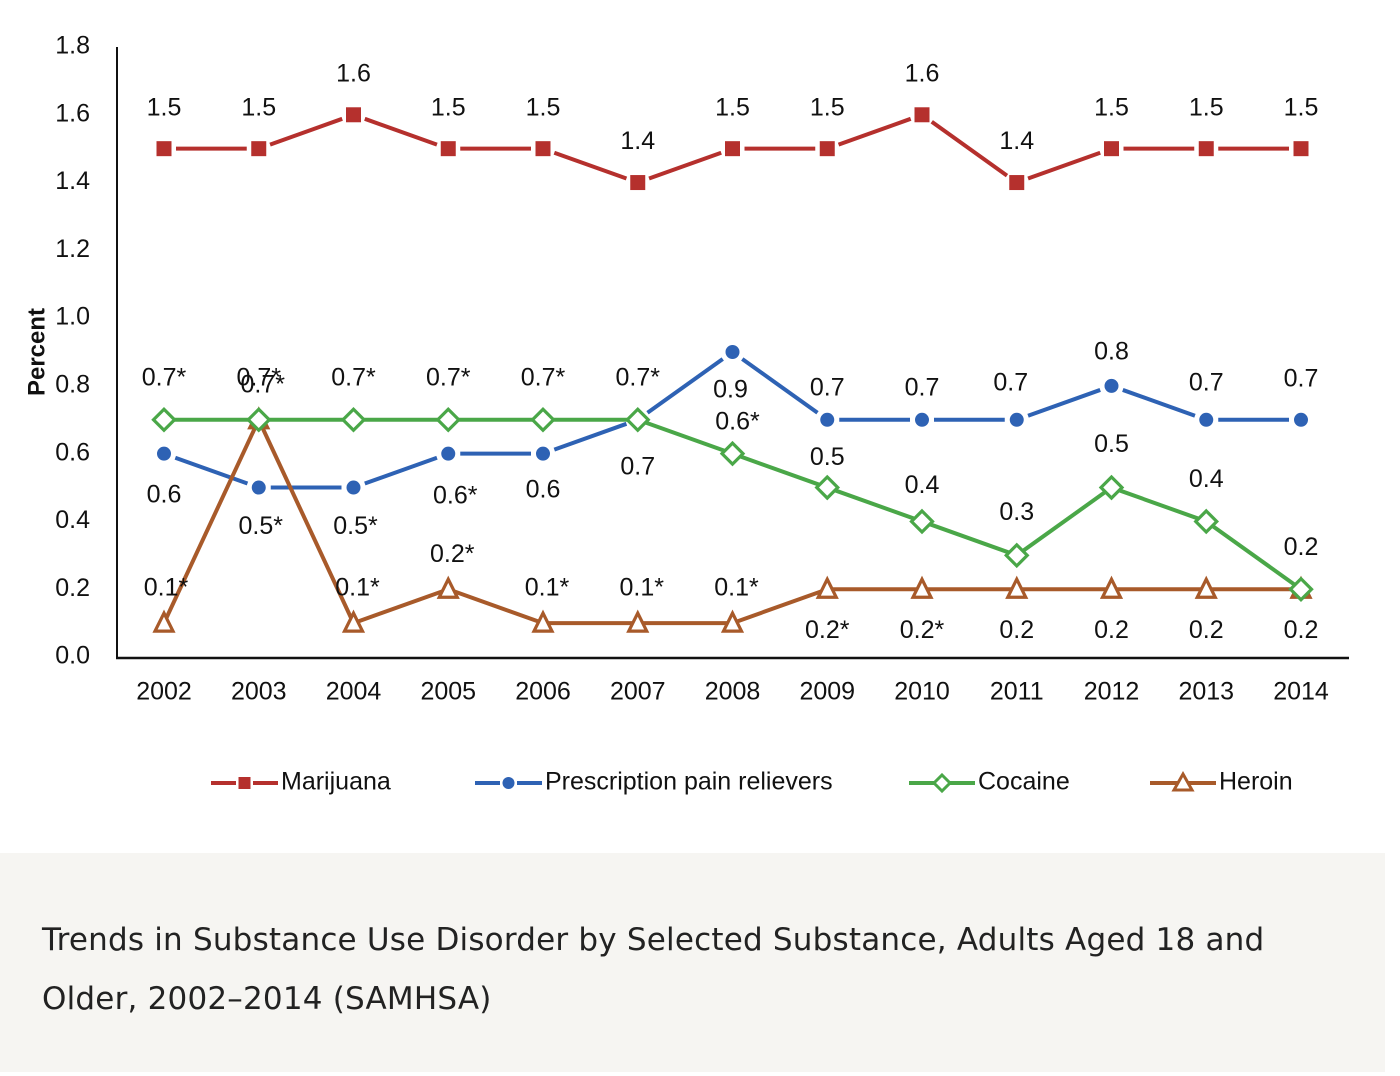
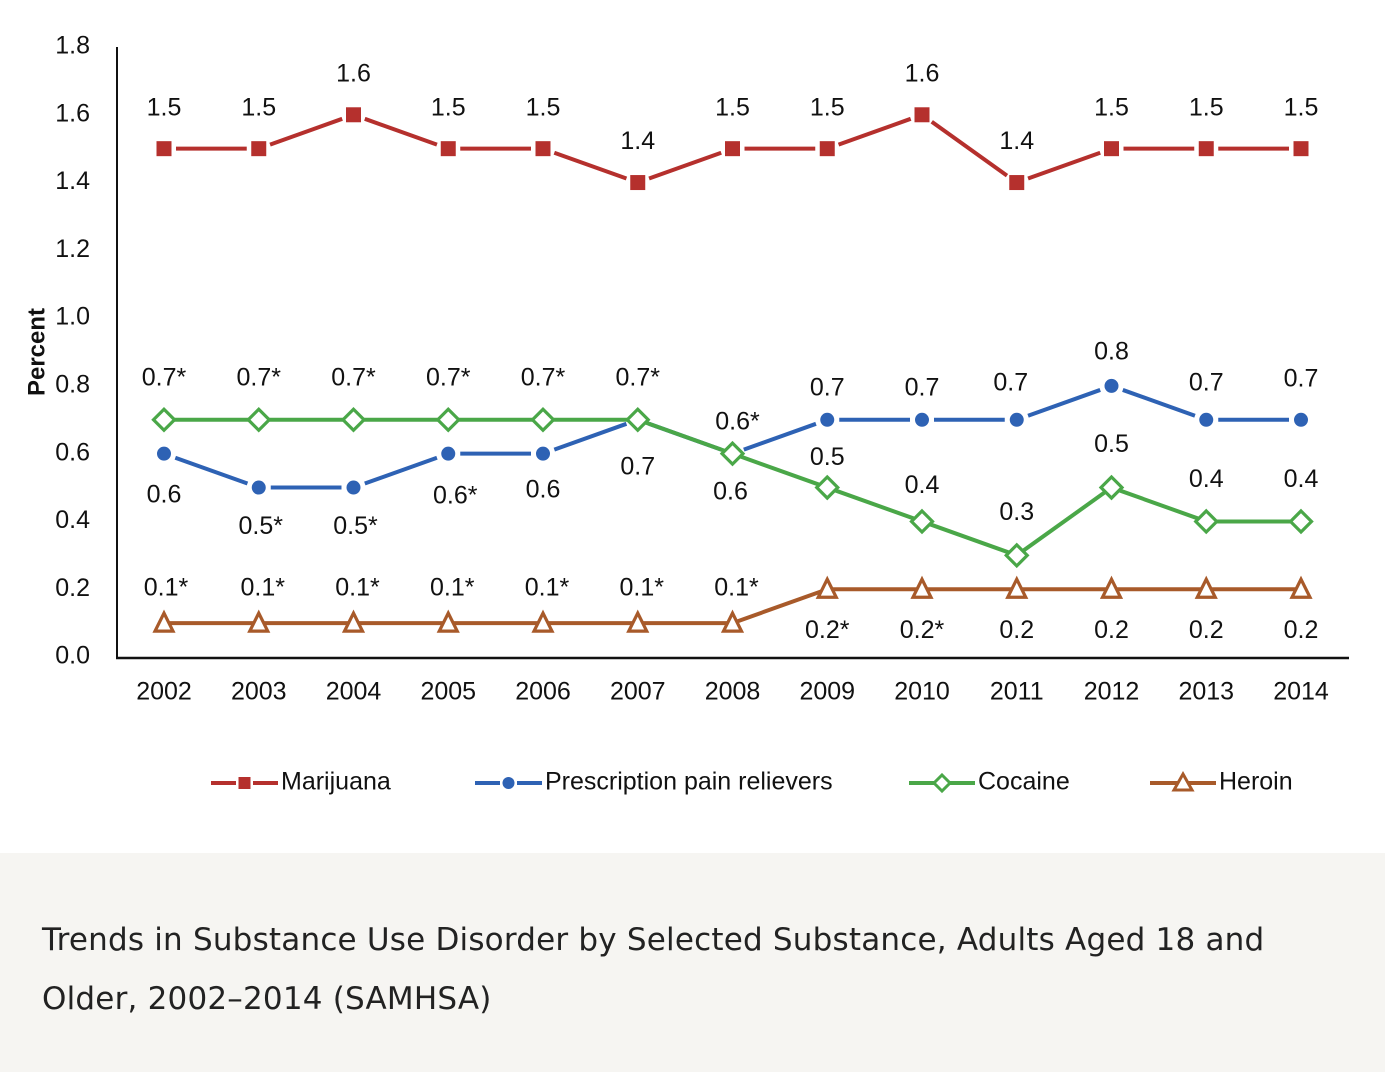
Heroin/2003: 0.7 -> 0.1
Heroin/2005: 0.2 -> 0.1
Prescription pain relievers/2008: 0.9 -> 0.6
Cocaine/2014: 0.2 -> 0.4
